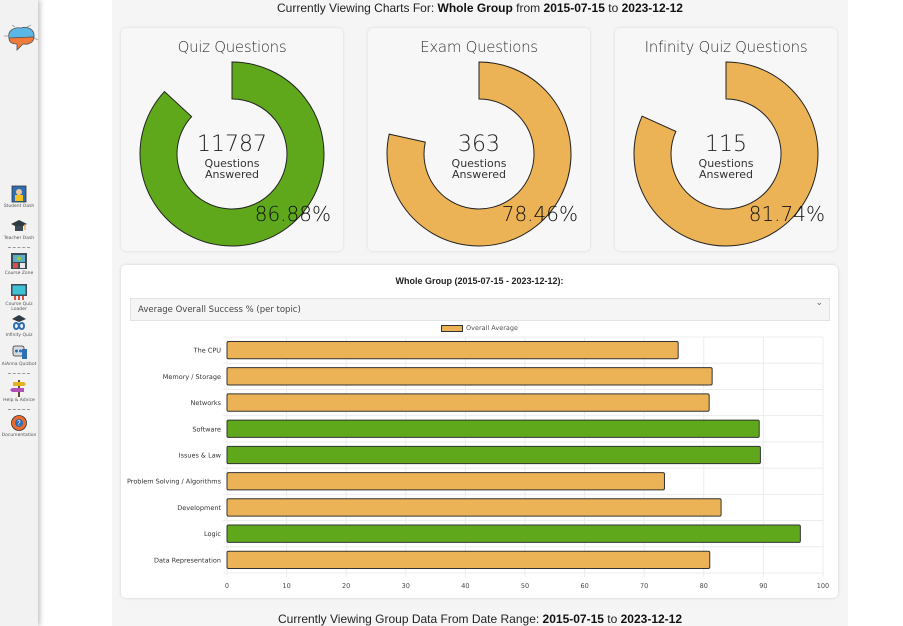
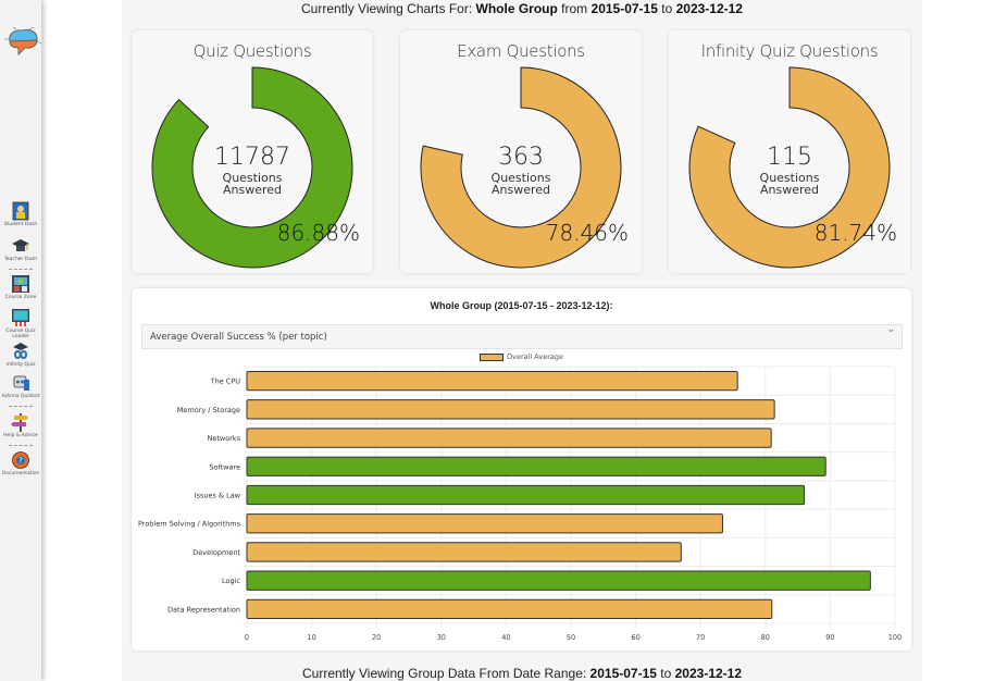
Issues & Law: 90 -> 86
Development: 83 -> 67
